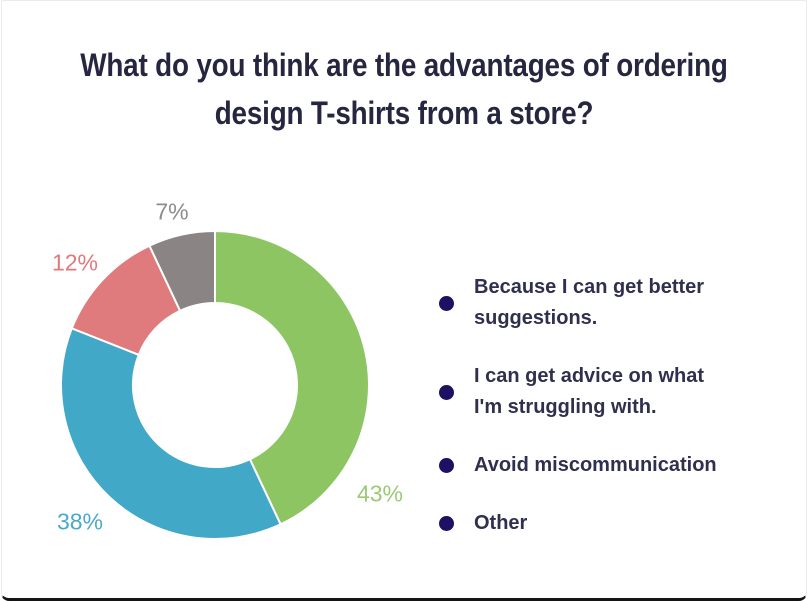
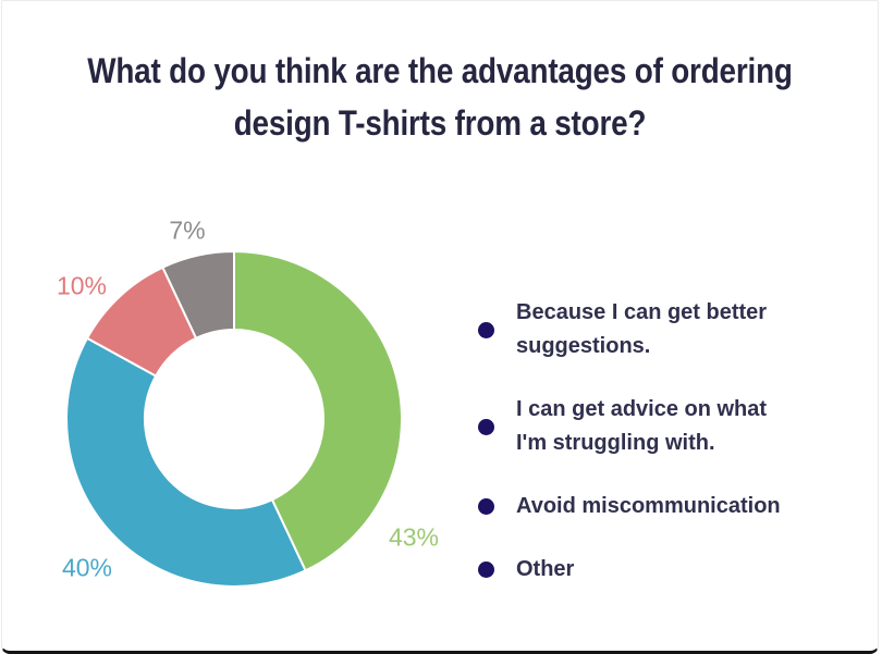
I can get advice on what I'm struggling with.: 38% -> 40%
Avoid miscommunication: 12% -> 10%
